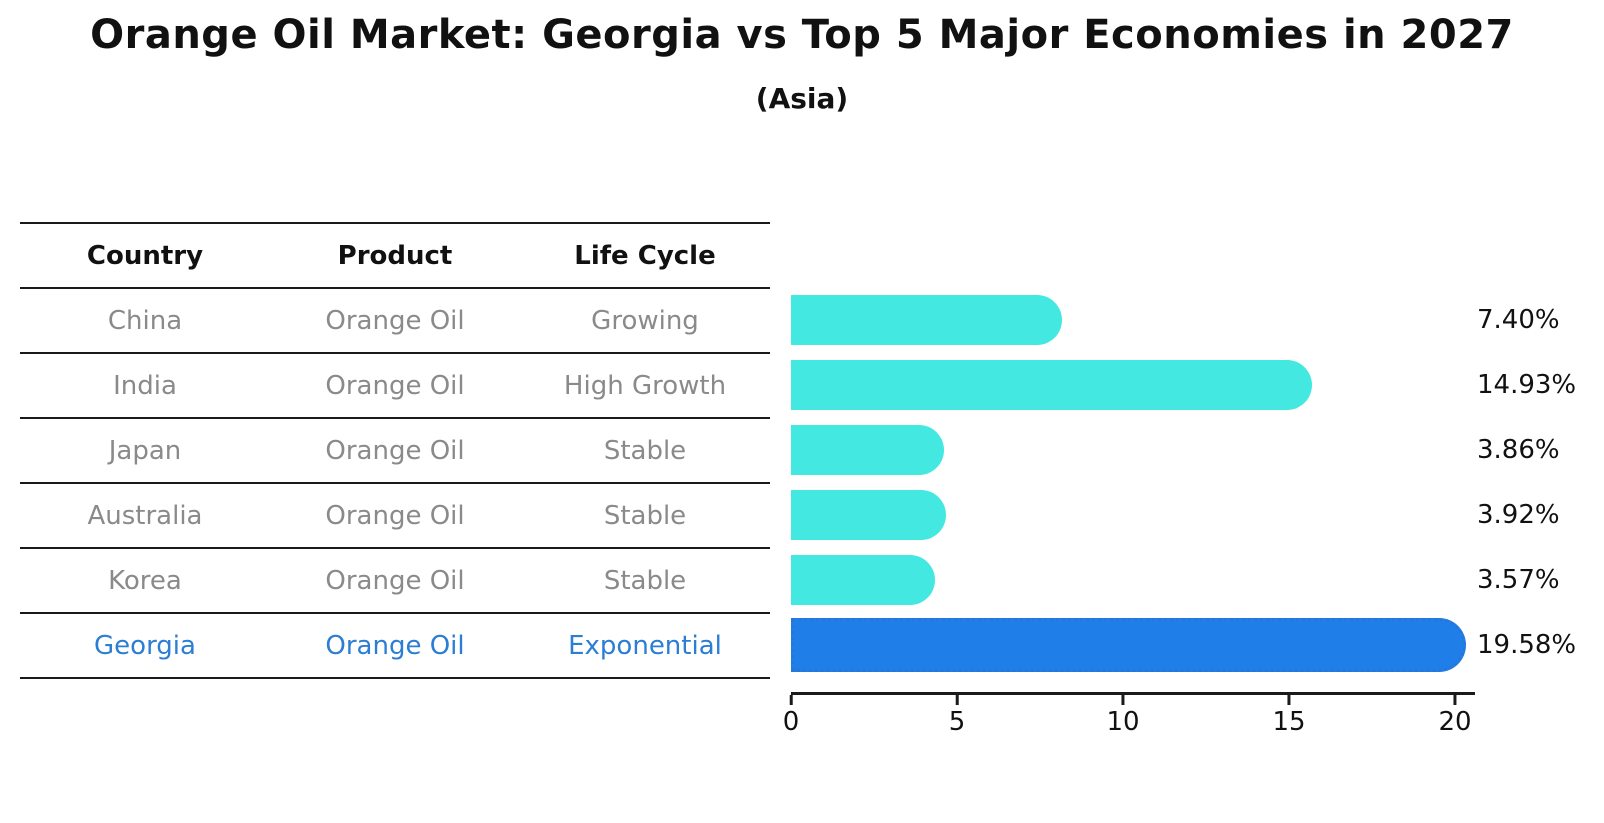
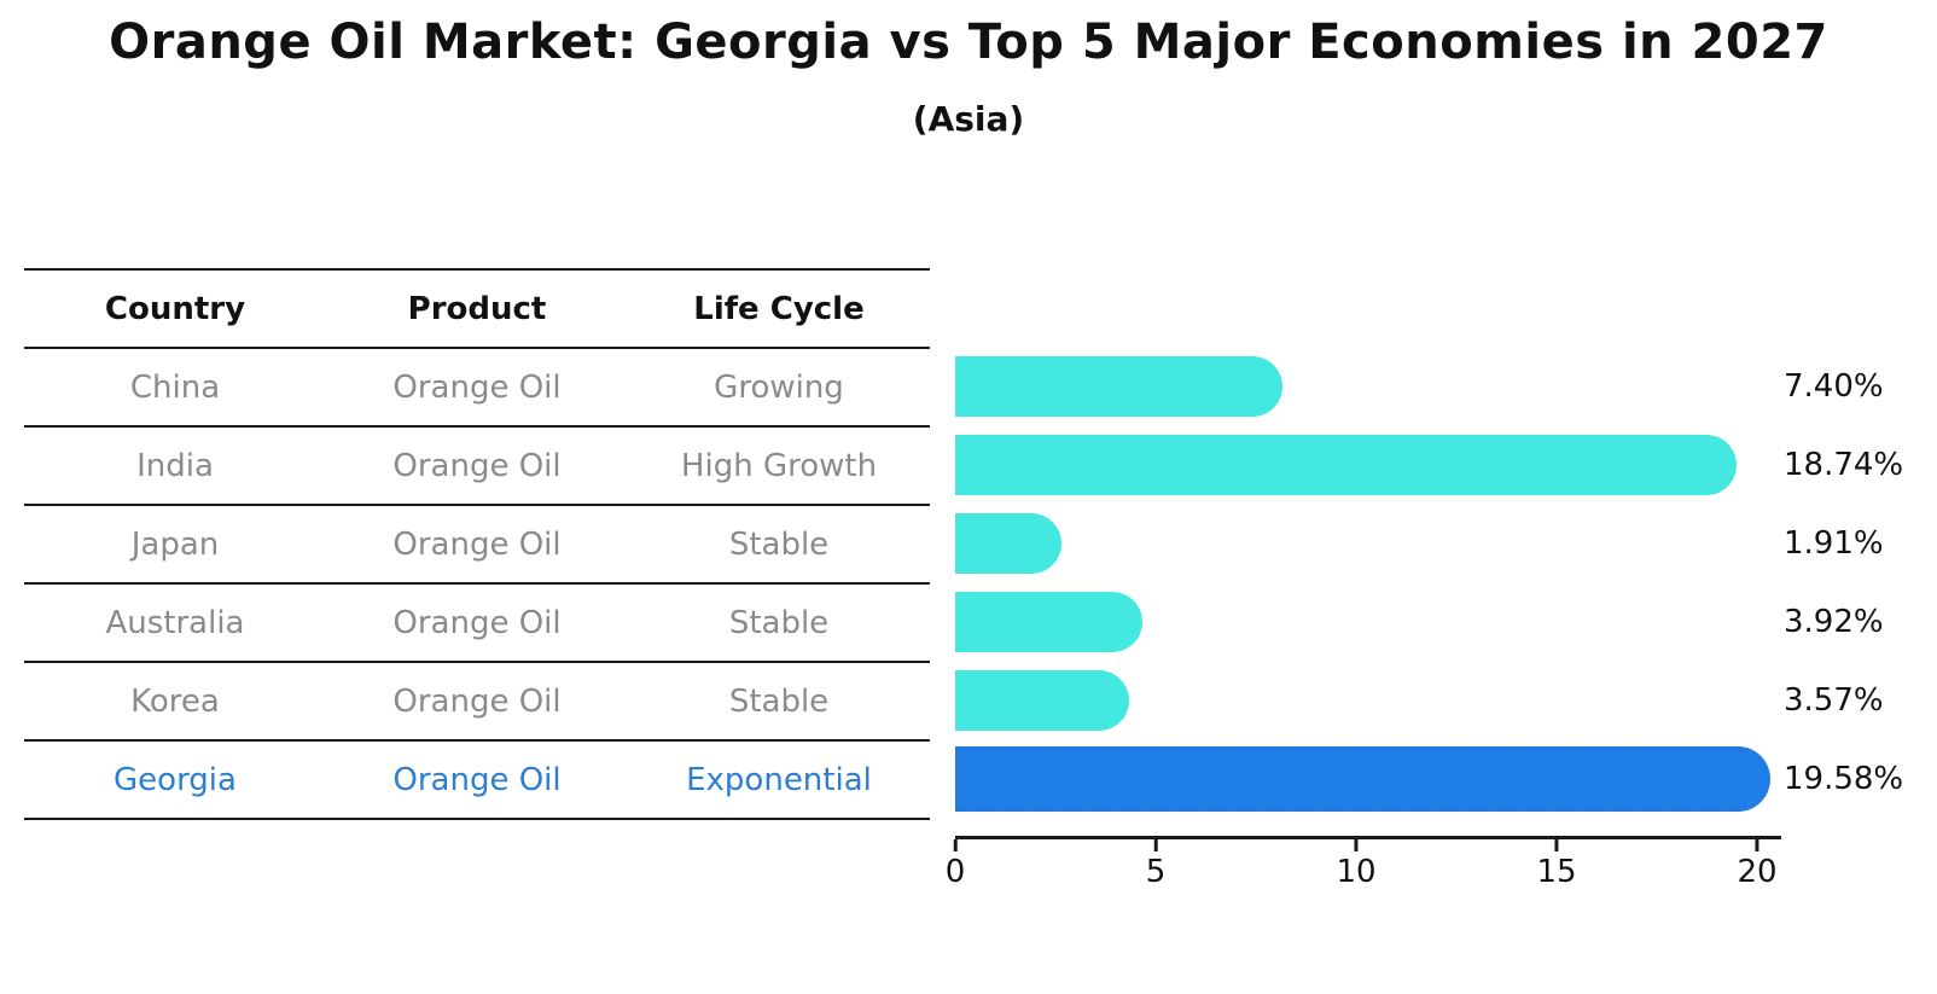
India: 14.93% -> 18.74%
Japan: 3.86% -> 1.91%
